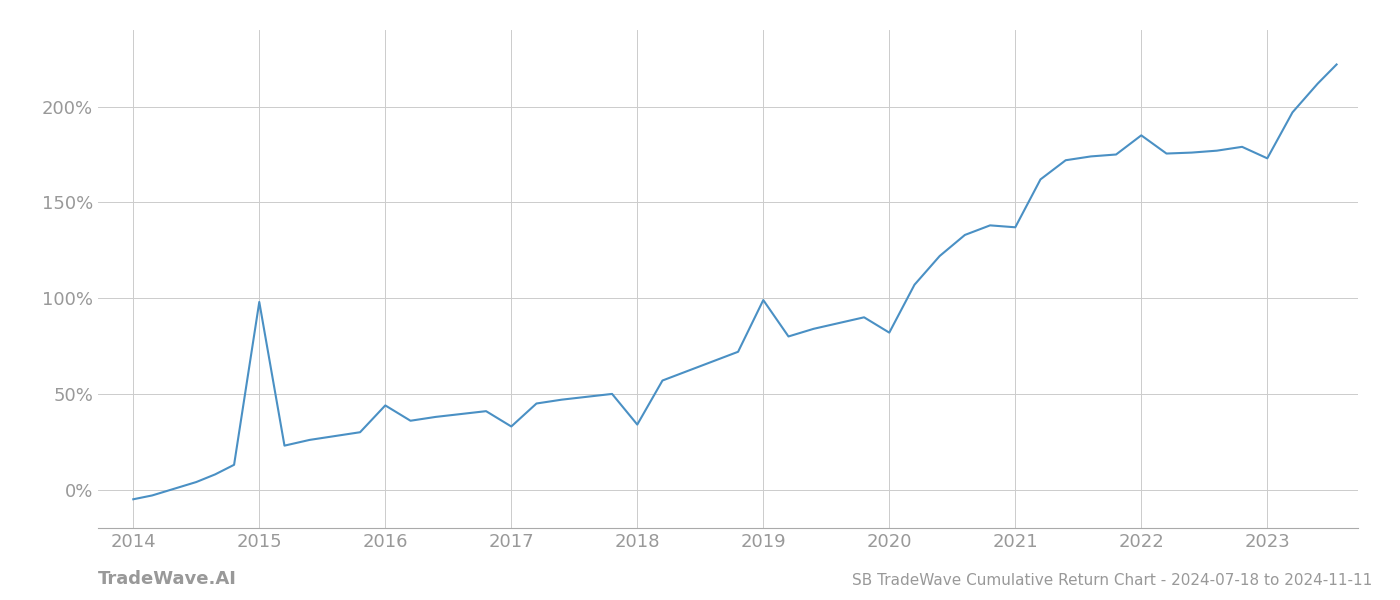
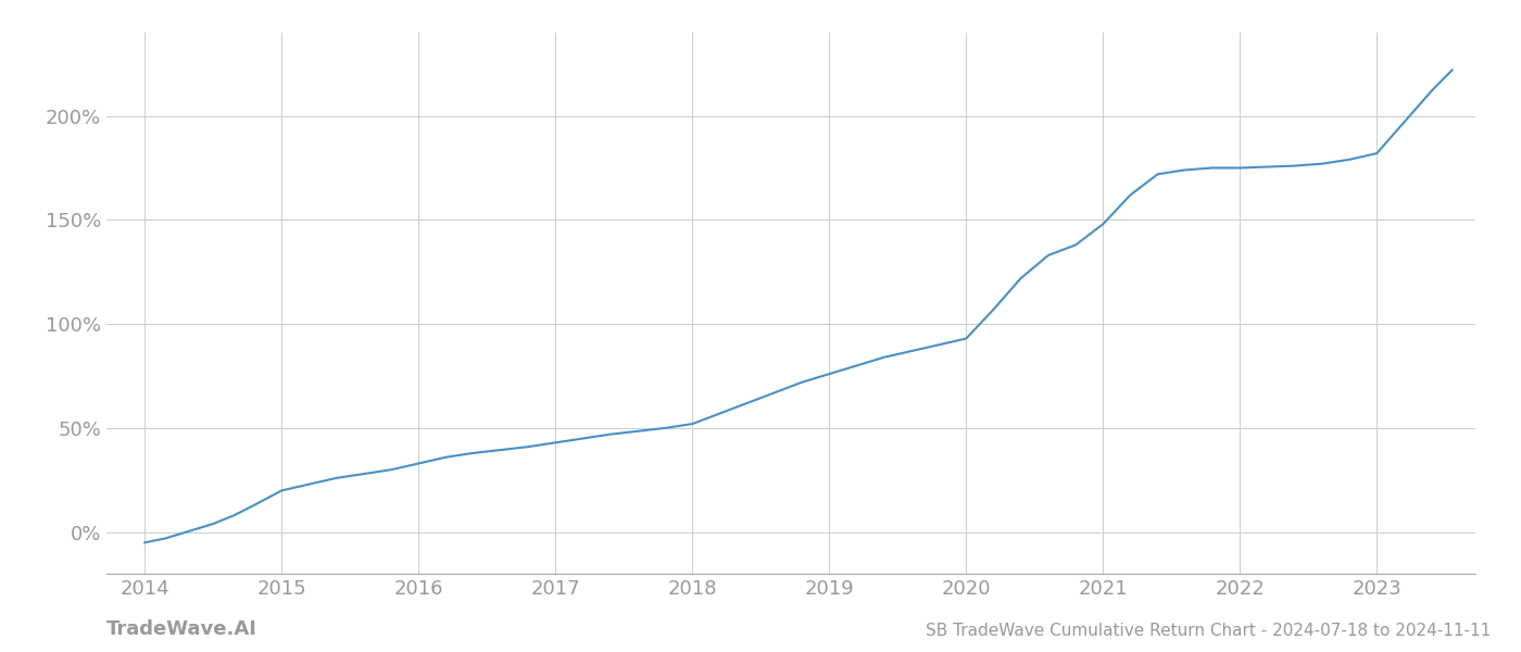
2015: 98% -> 20%
2016: 44% -> 33%
2017: 33% -> 43%
2018: 34% -> 52%
2019: 99% -> 76%
2020: 82% -> 93%
2021: 137% -> 148%
2022: 185% -> 175%
2023: 173% -> 182%
